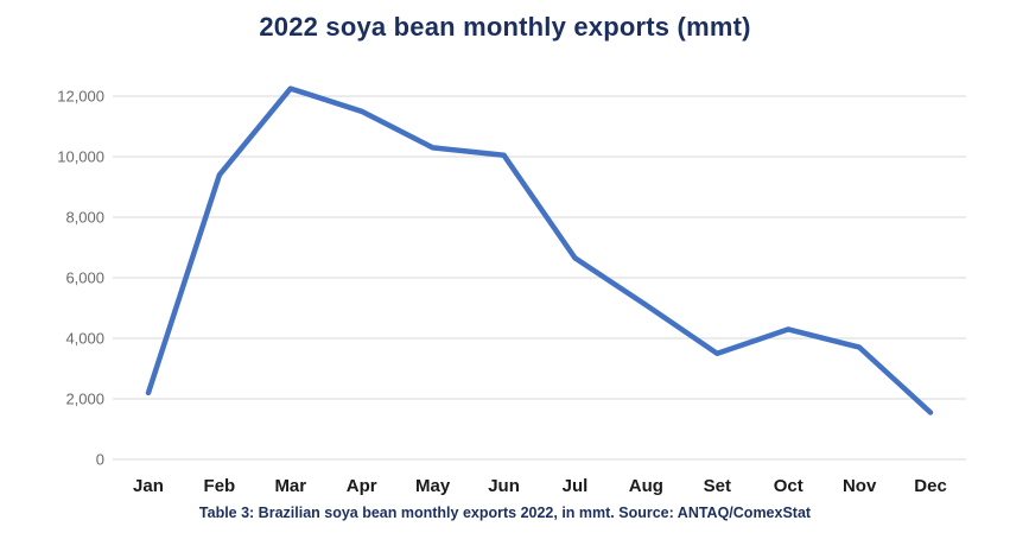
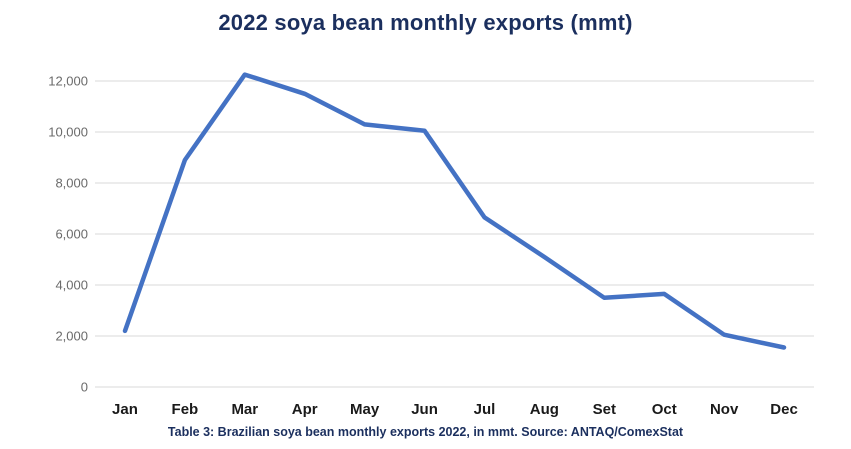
Feb: 9400 -> 8900
Oct: 4300 -> 3600
Nov: 3700 -> 2000
